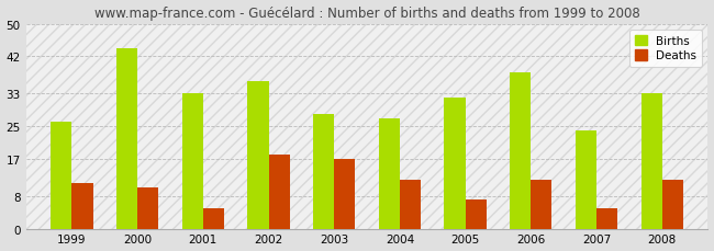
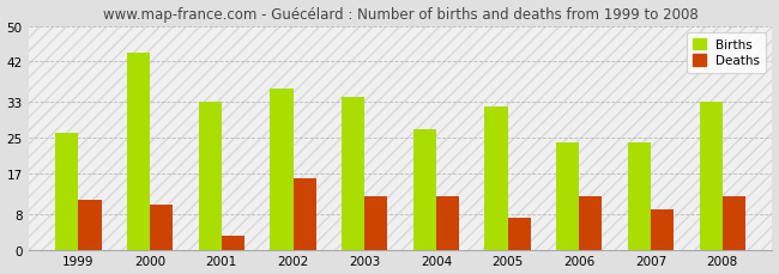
Deaths/2001: 5 -> 3
Deaths/2002: 18 -> 16
Births/2003: 28 -> 34
Deaths/2003: 17 -> 12
Births/2006: 38 -> 24
Deaths/2007: 5 -> 9
